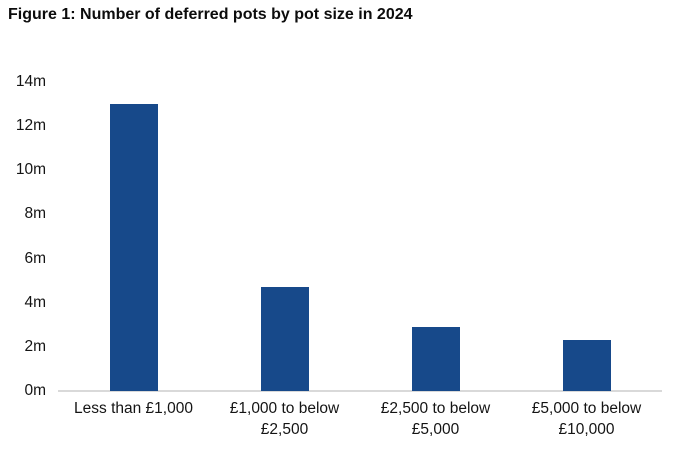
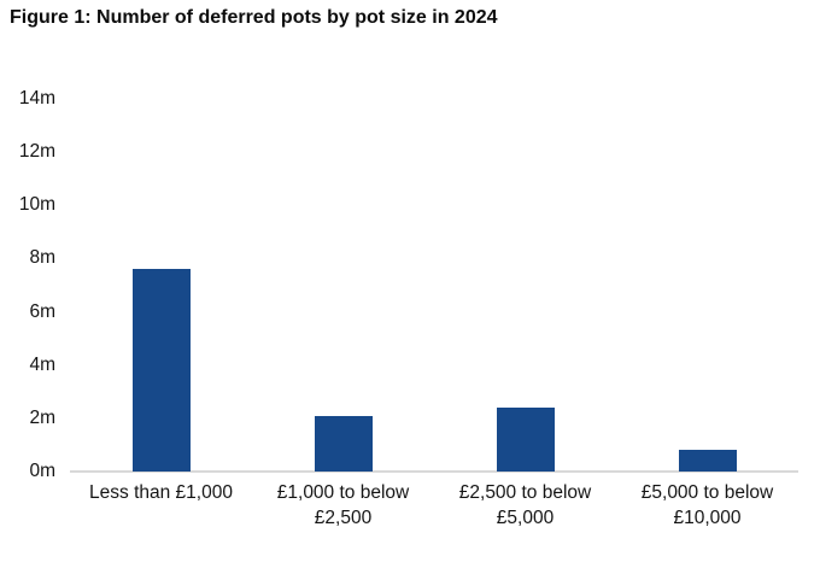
Less than £1,000: 13.0m -> 7.6m
£1,000 to below £2,500: 4.7m -> 2.1m
£2,500 to below £5,000: 2.9m -> 2.4m
£5,000 to below £10,000: 2.3m -> 0.8m
